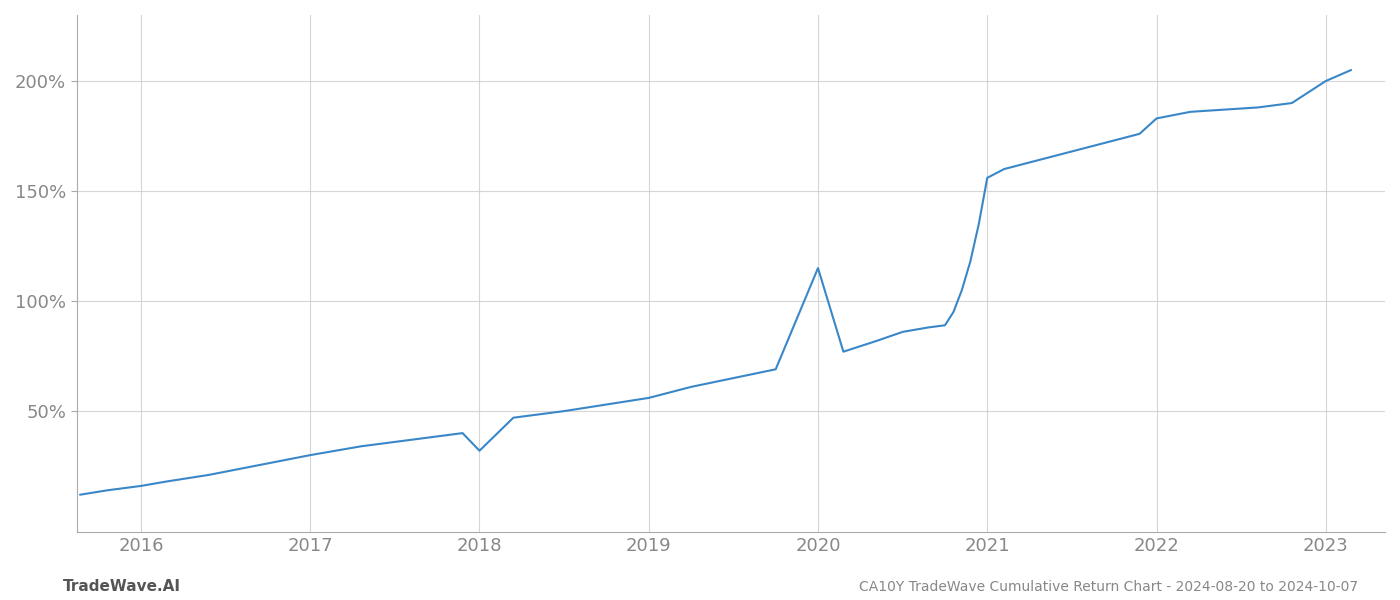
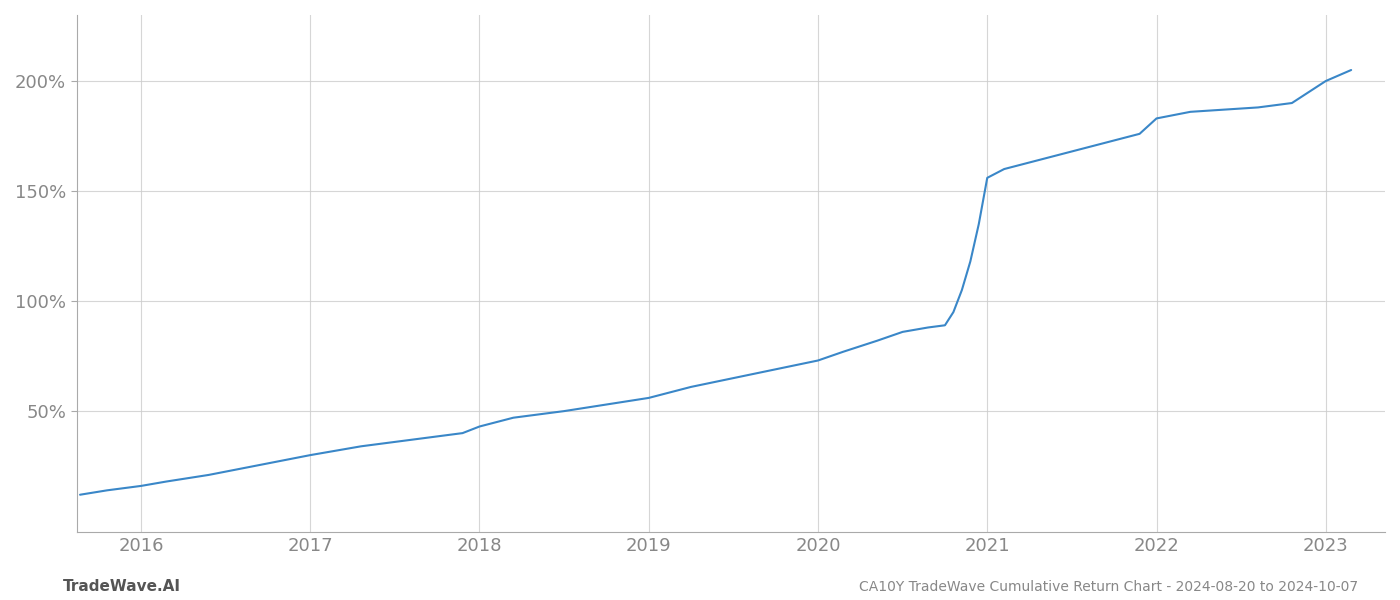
2018: 32% -> 43%
2020: 115% -> 73%
